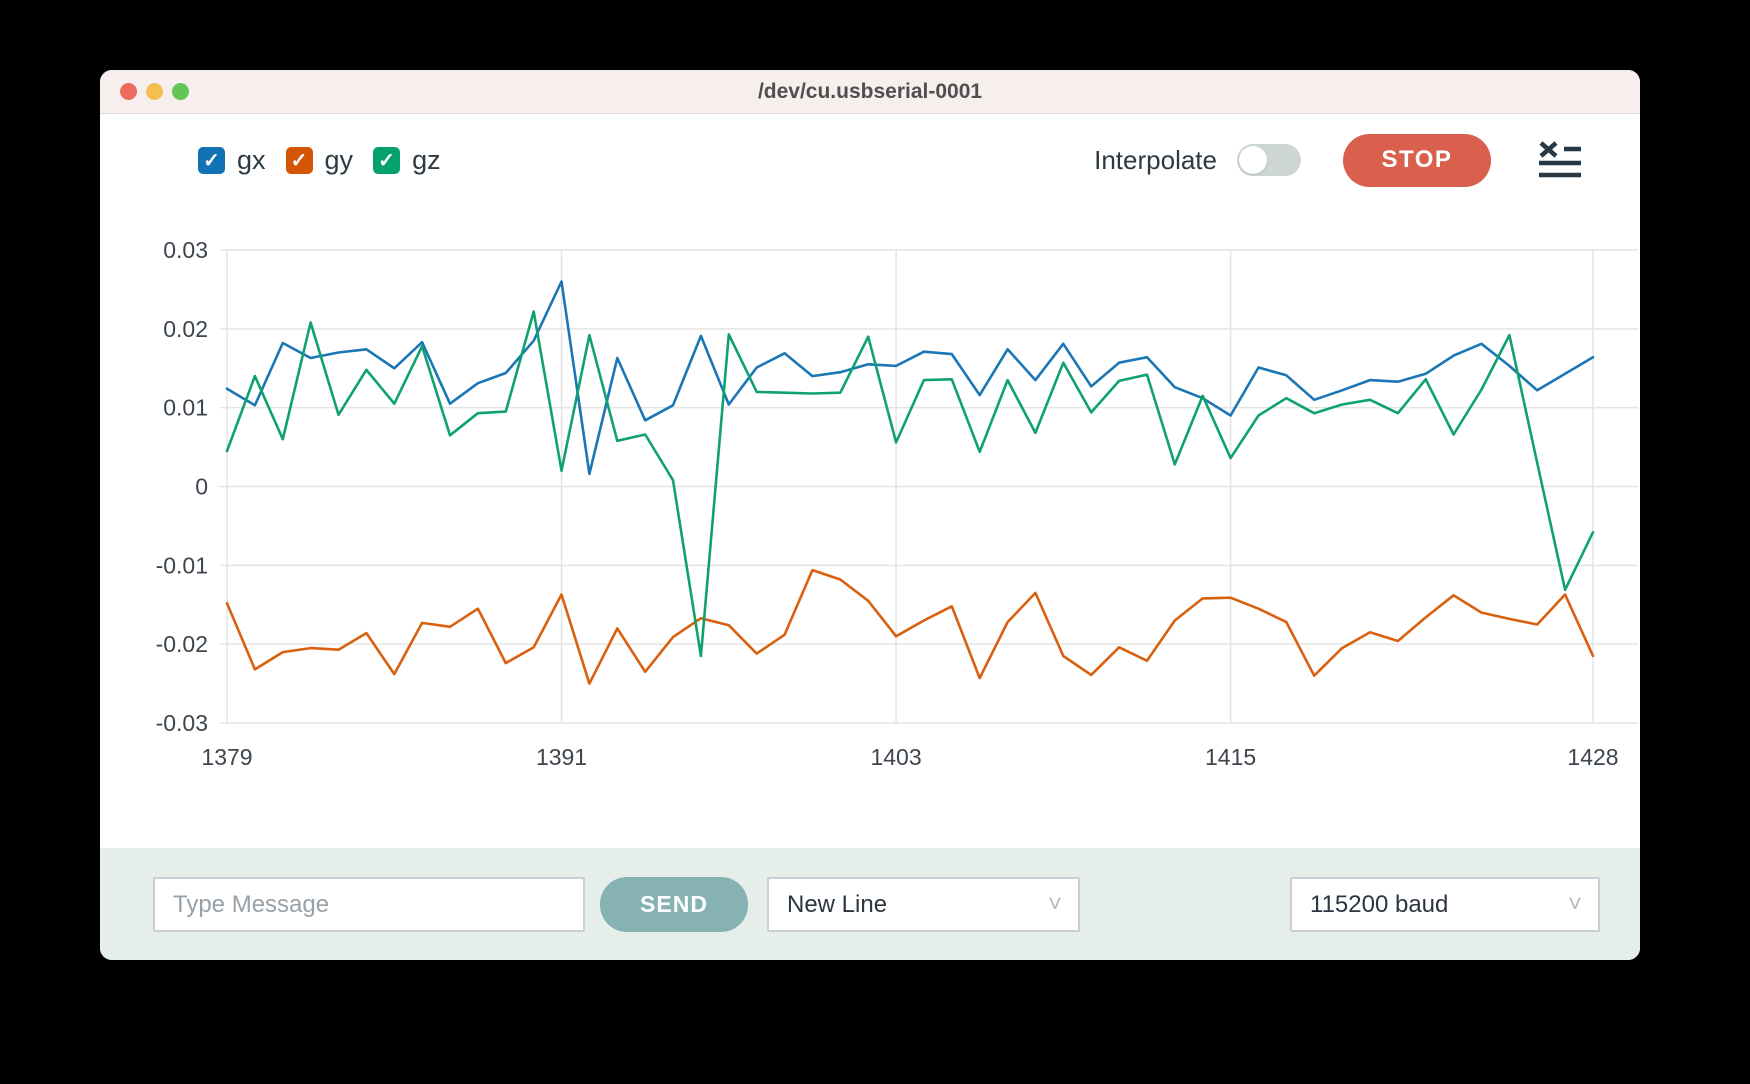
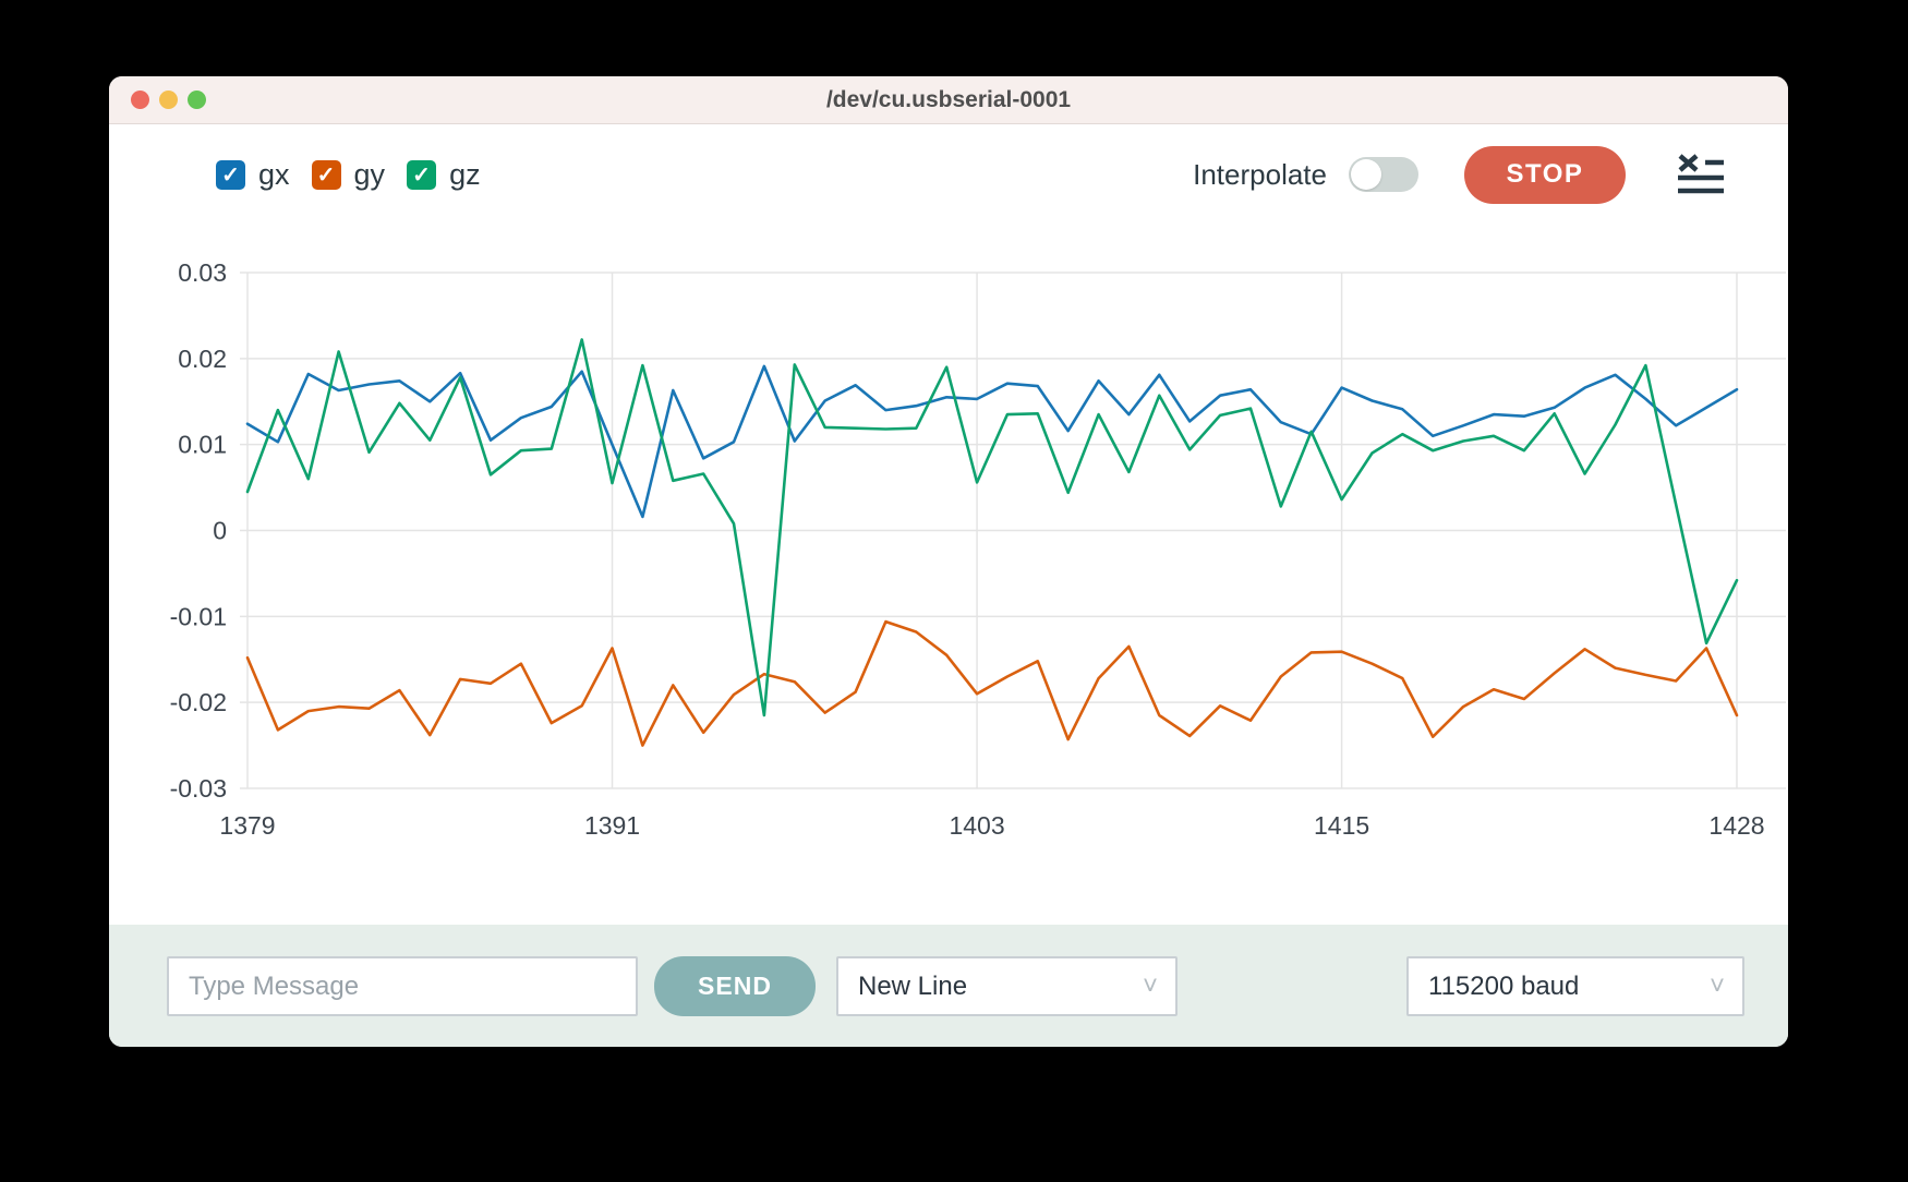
gx/1391: 0.026 -> 0.010
gz/1391: 0.002 -> 0.005
gx/1415: 0.009 -> 0.017
